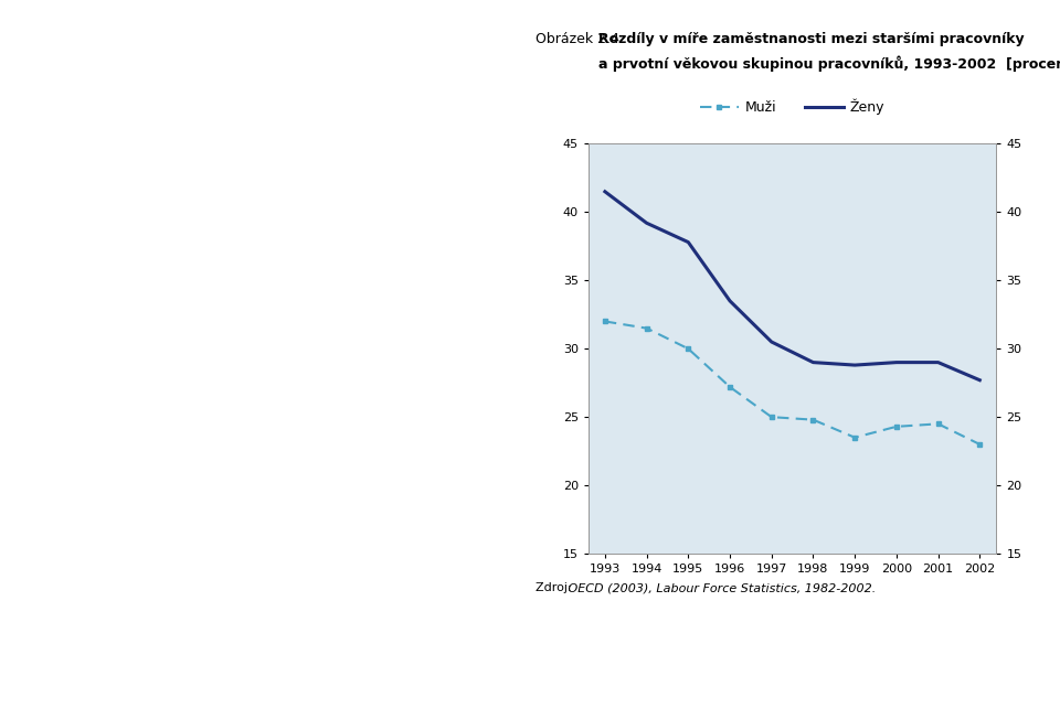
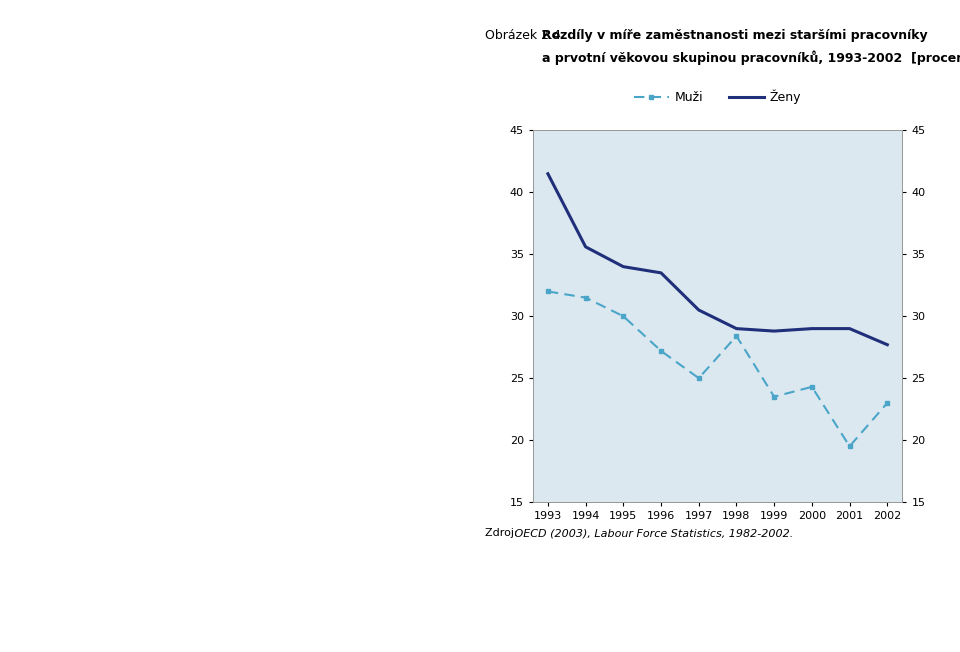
Ženy/1994: 39.2 -> 35.6
Ženy/1995: 37.8 -> 34.0
Muži/1998: 24.8 -> 28.4
Muži/2001: 24.5 -> 19.5
